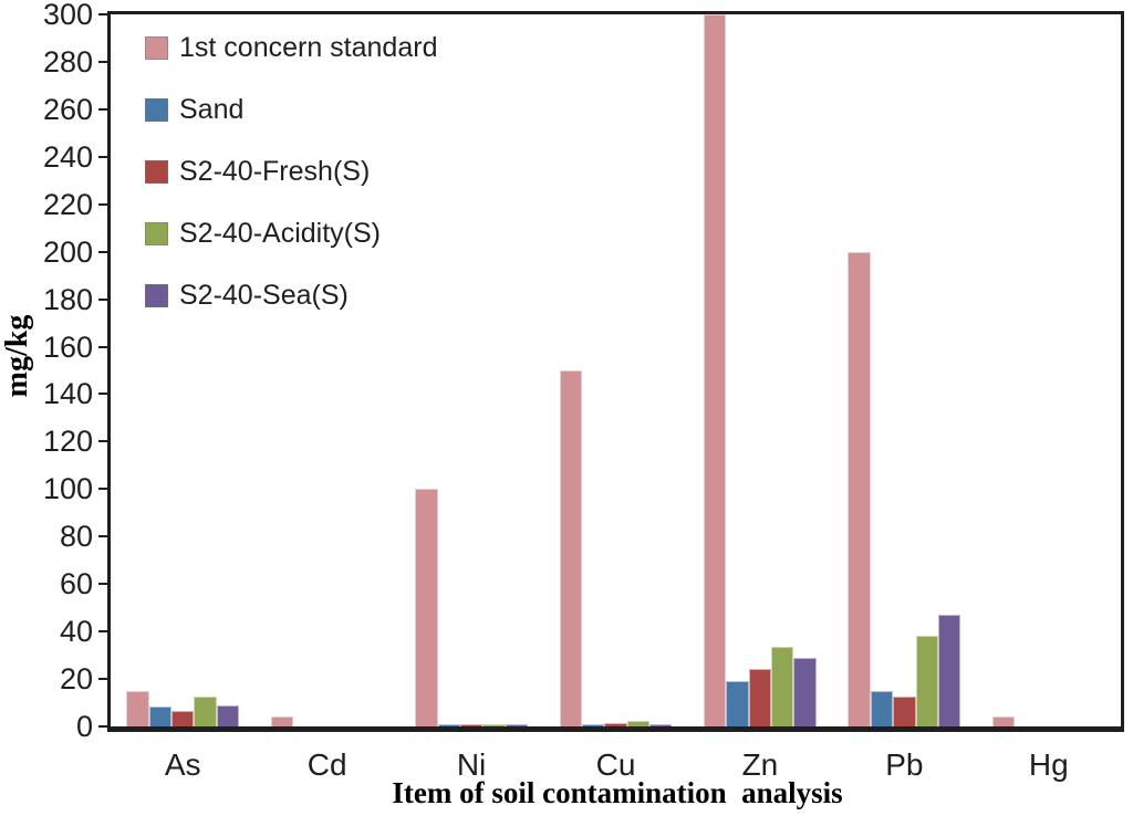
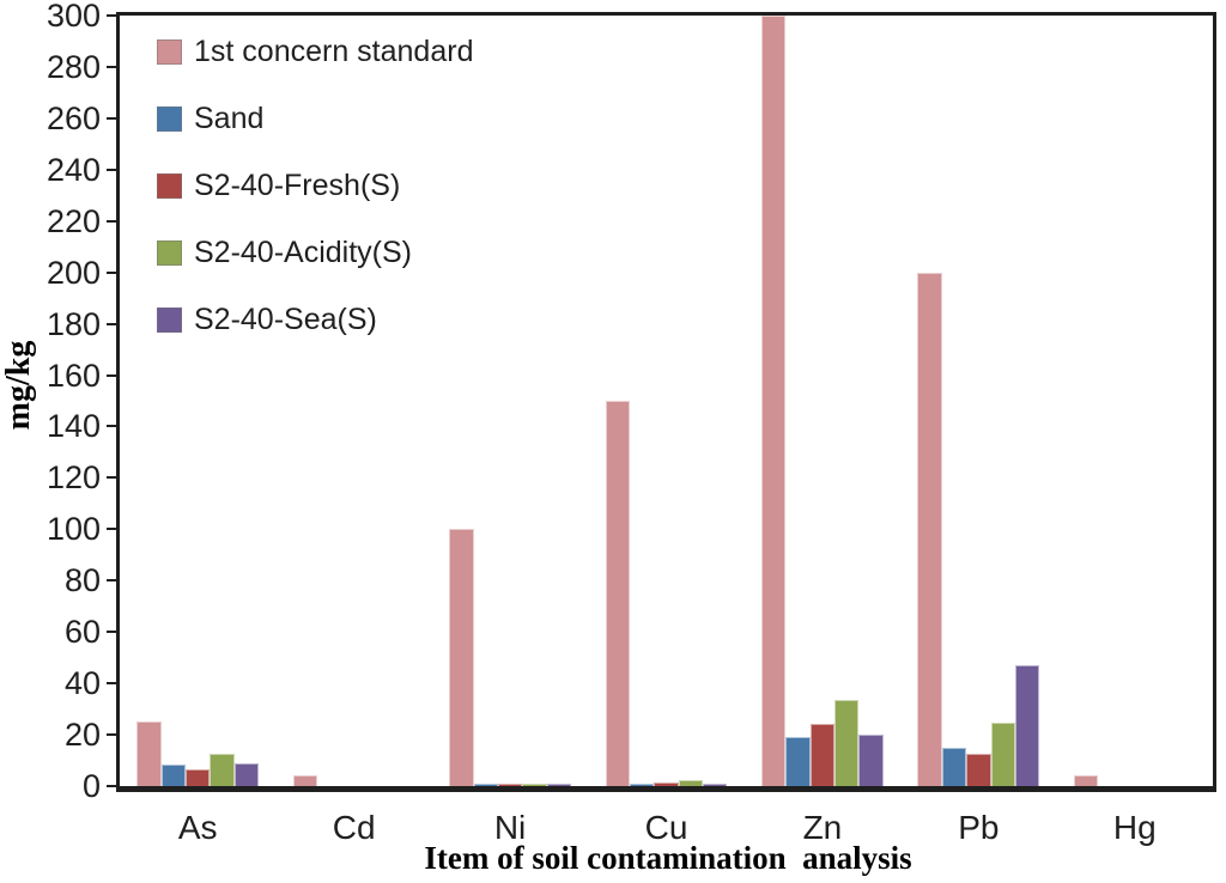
1st concern standard/As: 15 -> 25
S2-40-Sea(S)/Zn: 29 -> 20
S2-40-Acidity(S)/Pb: 38 -> 24
